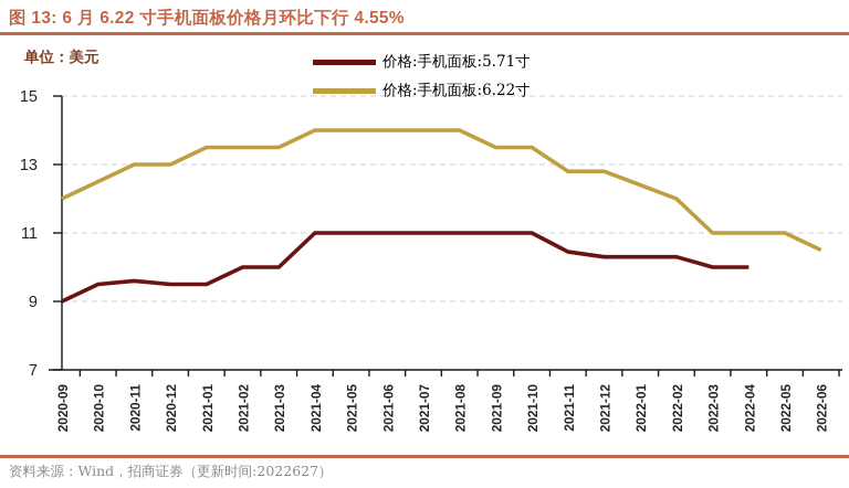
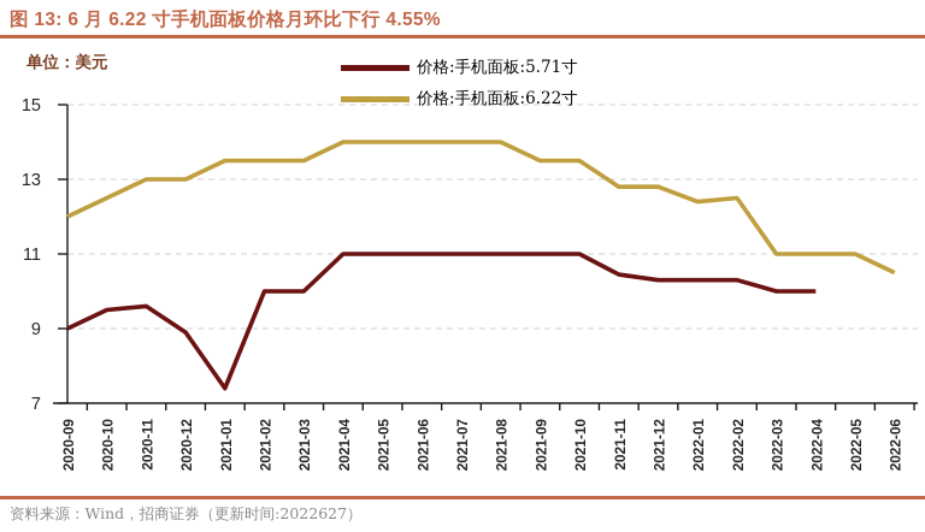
价格:手机面板:5.71寸/2020-12: 9.5 -> 8.9
价格:手机面板:5.71寸/2021-01: 9.5 -> 7.4
价格:手机面板:6.22寸/2022-02: 12.0 -> 12.5
